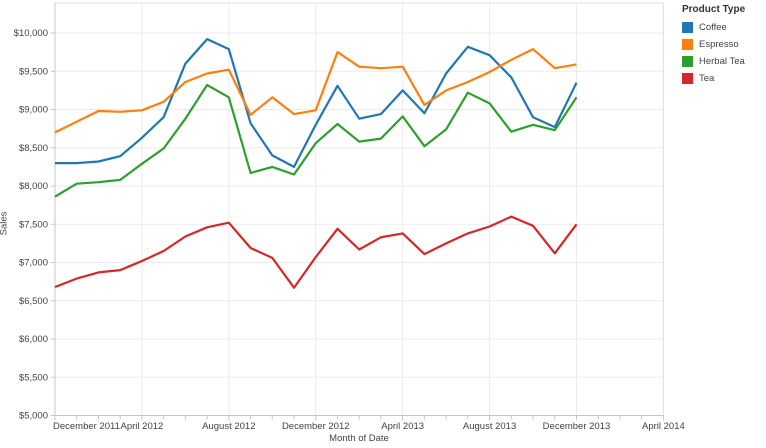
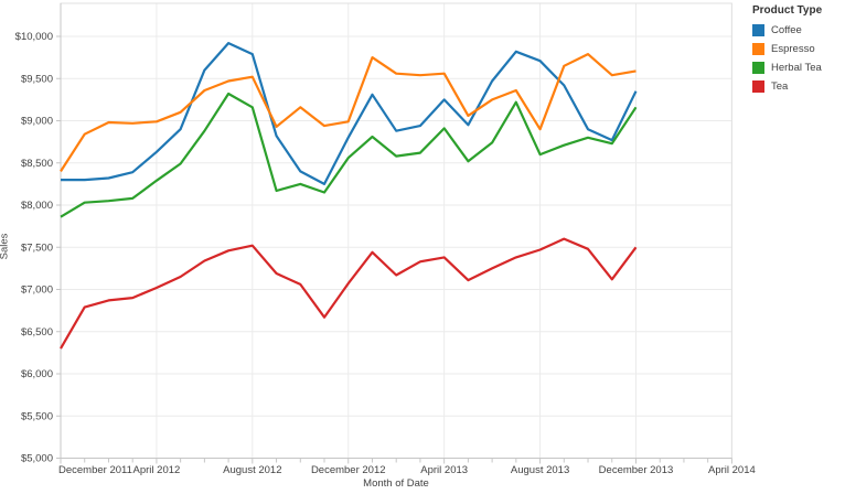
Espresso/December 2011: $8700 -> $8400
Tea/December 2011: $6700 -> $6300
Espresso/August 2013: $9500 -> $8900
Herbal Tea/August 2013: $9100 -> $8600
